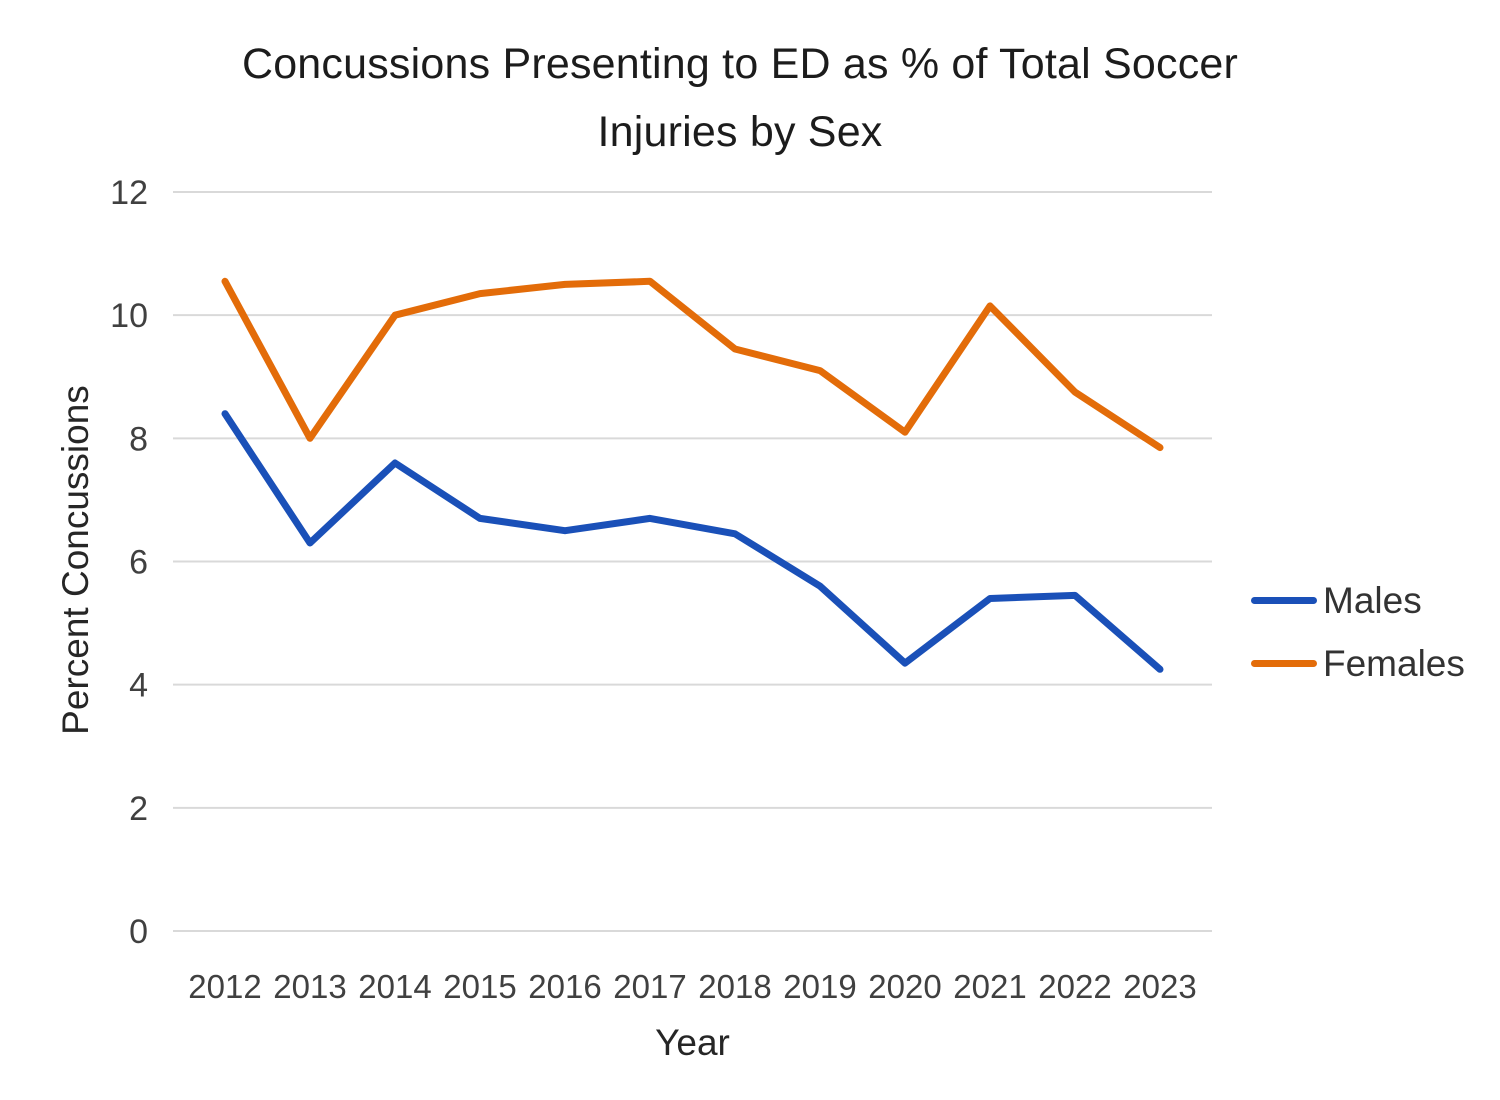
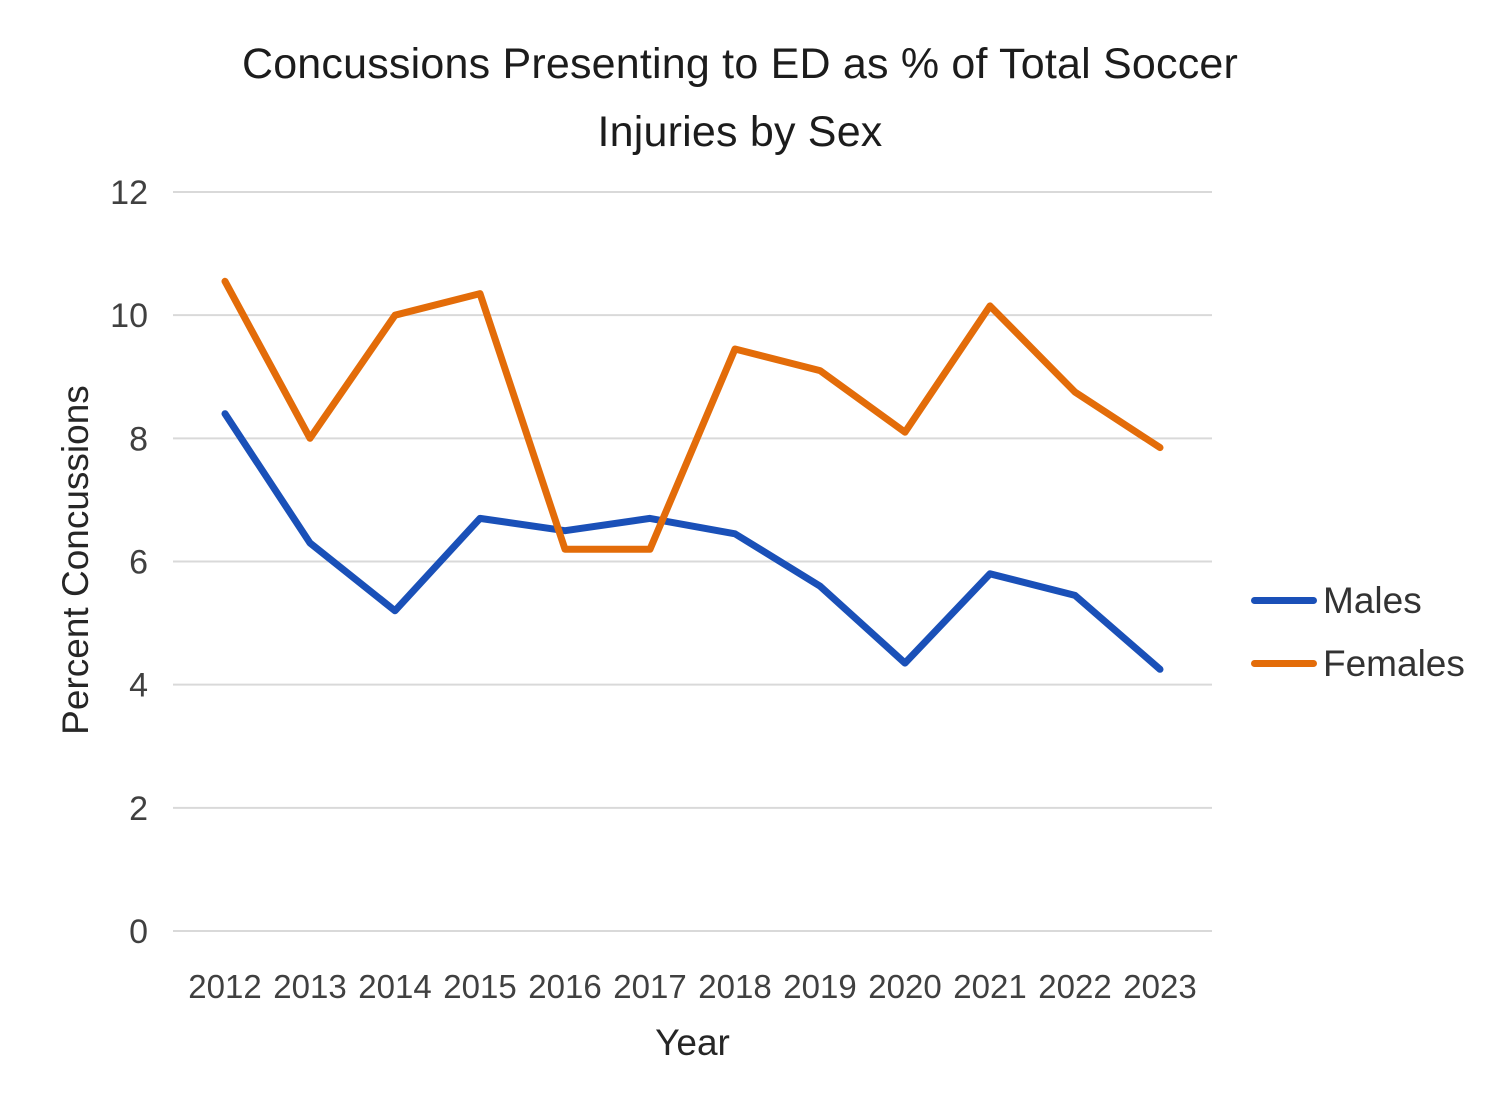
Males/2014: 7.6 -> 5.2
Females/2016: 10.5 -> 6.2
Females/2017: 10.6 -> 6.2
Males/2021: 5.4 -> 5.8
